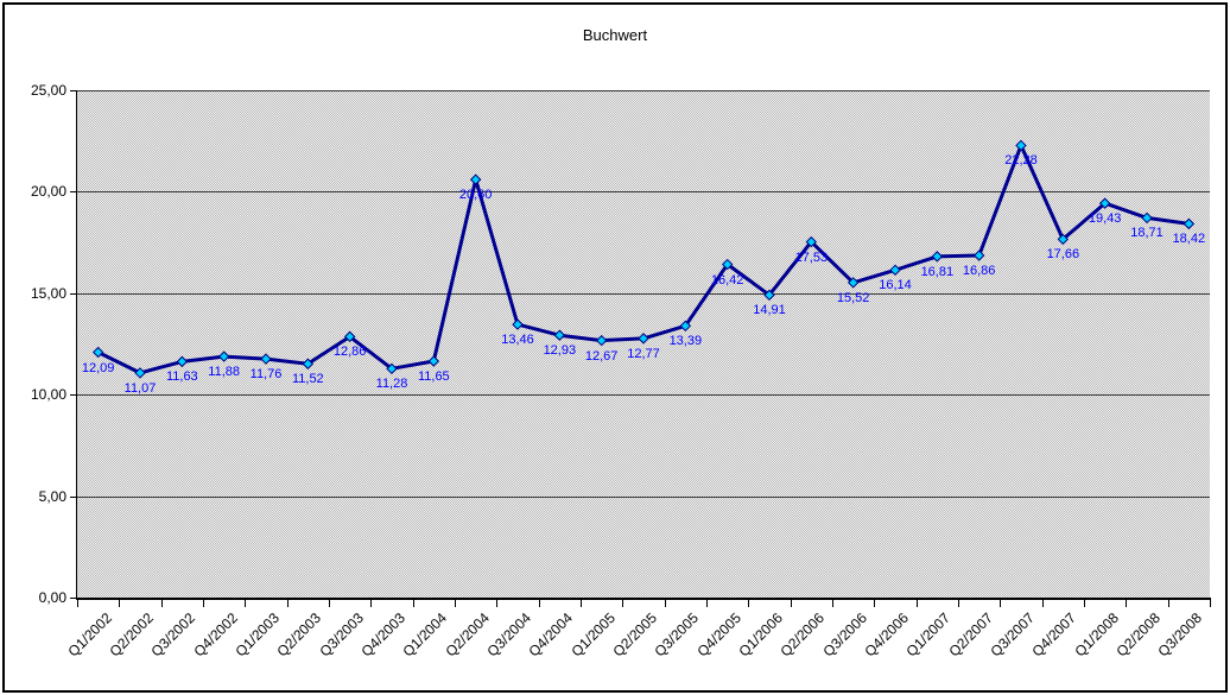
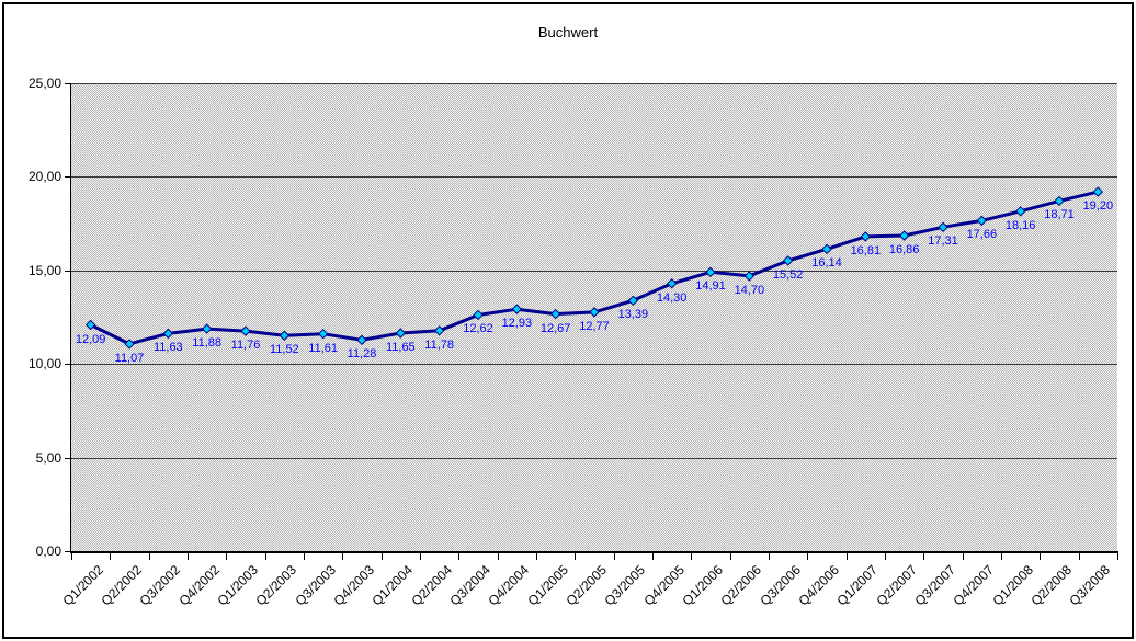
Q3/2003: 12,86 -> 11,61
Q2/2004: 20,60 -> 11,78
Q3/2004: 13,46 -> 12,62
Q4/2005: 16,42 -> 14,30
Q2/2006: 17,53 -> 14,70
Q3/2007: 22,28 -> 17,31
Q1/2008: 19,43 -> 18,16
Q3/2008: 18,42 -> 19,20
